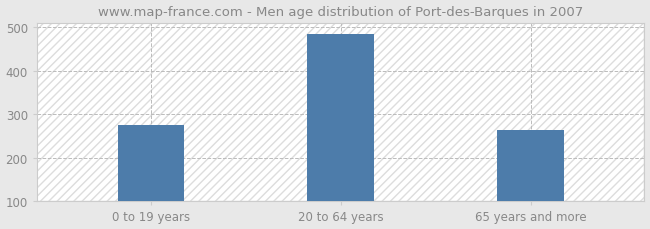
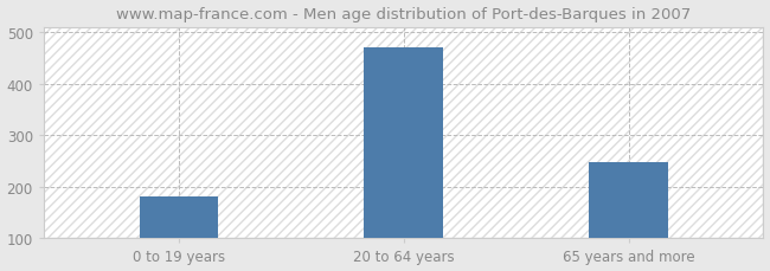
0 to 19 years: 275 -> 181
20 to 64 years: 485 -> 470
65 years and more: 265 -> 248
